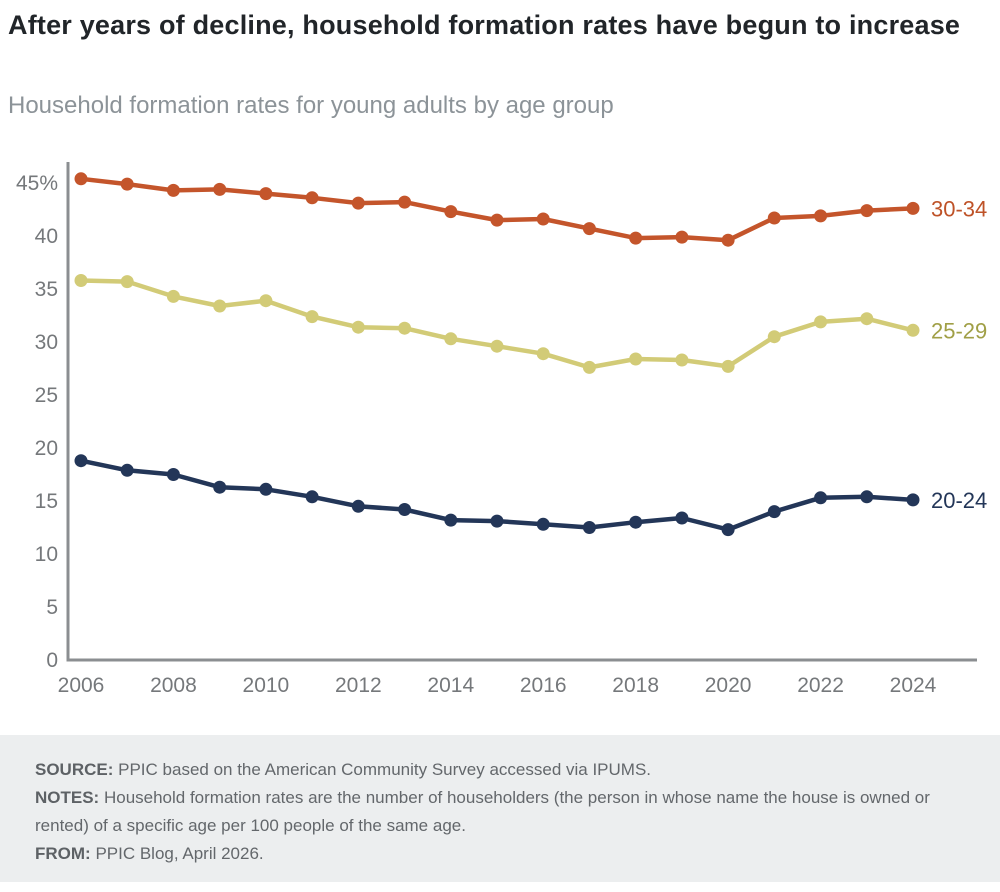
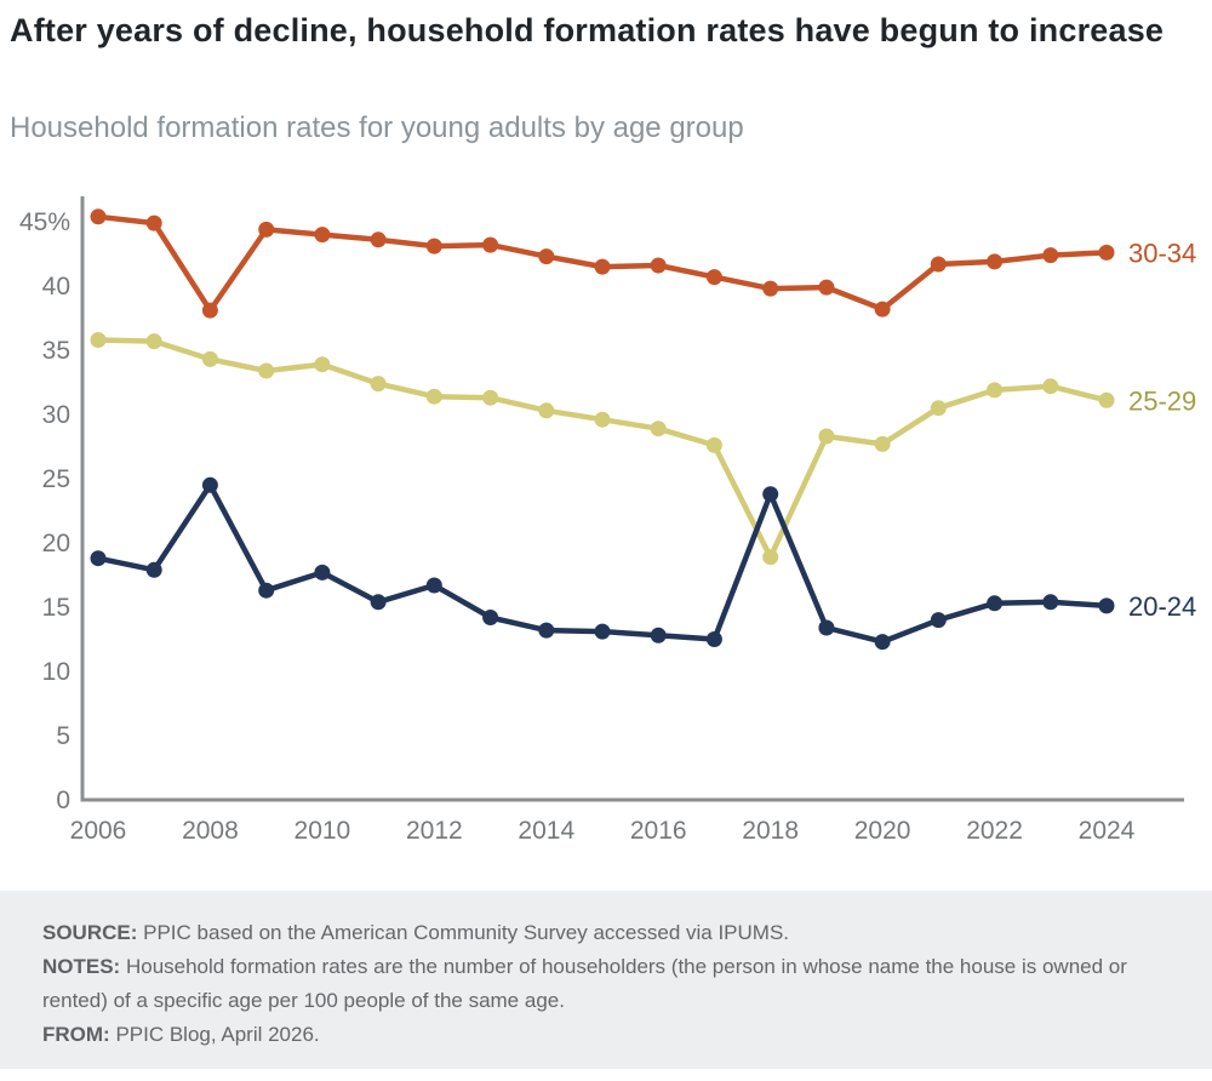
30-34/2008: 44.3% -> 38.1%
20-24/2008: 17.5% -> 24.5%
20-24/2010: 16.1% -> 17.7%
20-24/2012: 14.5% -> 16.7%
25-29/2018: 28.4% -> 18.9%
20-24/2018: 13.0% -> 23.8%
30-34/2020: 39.6% -> 38.2%
